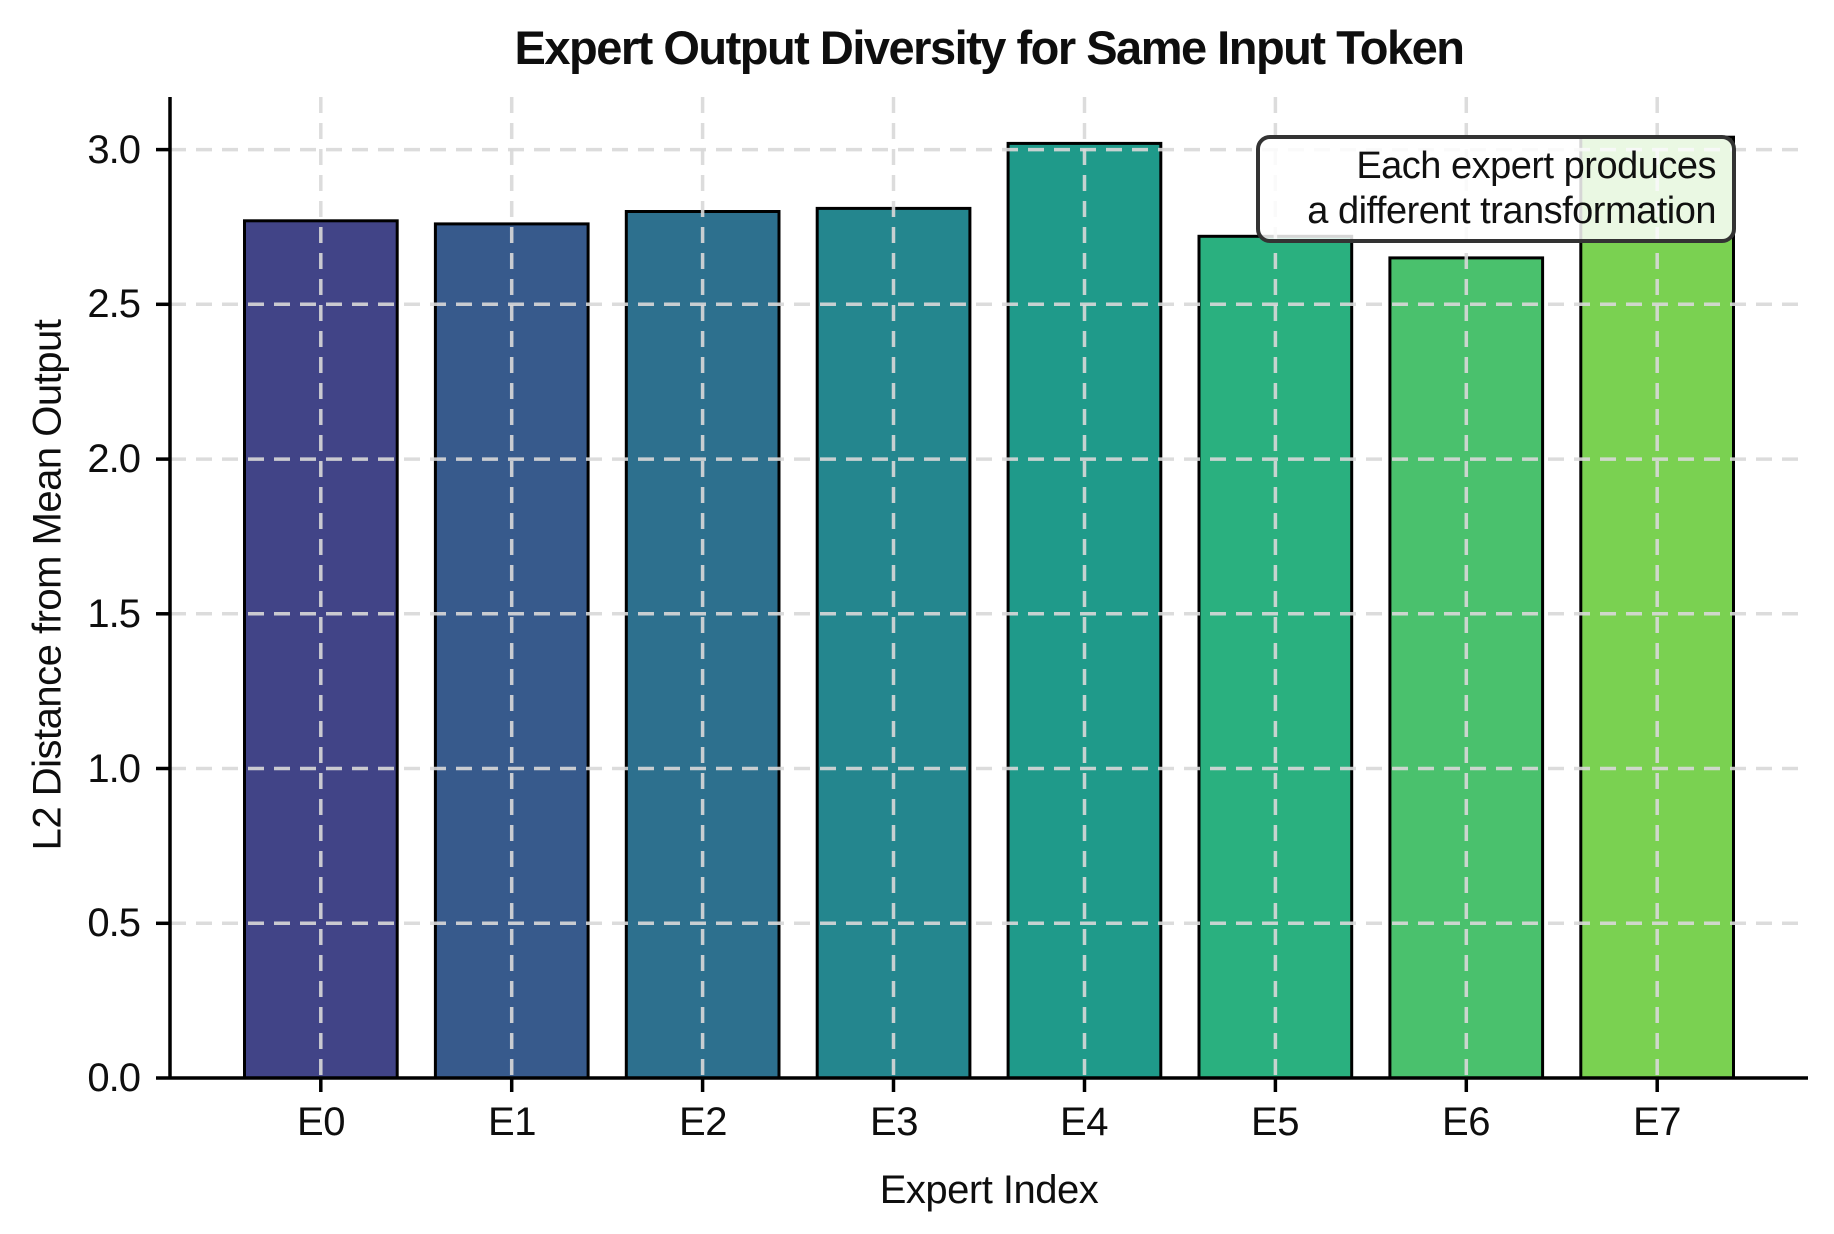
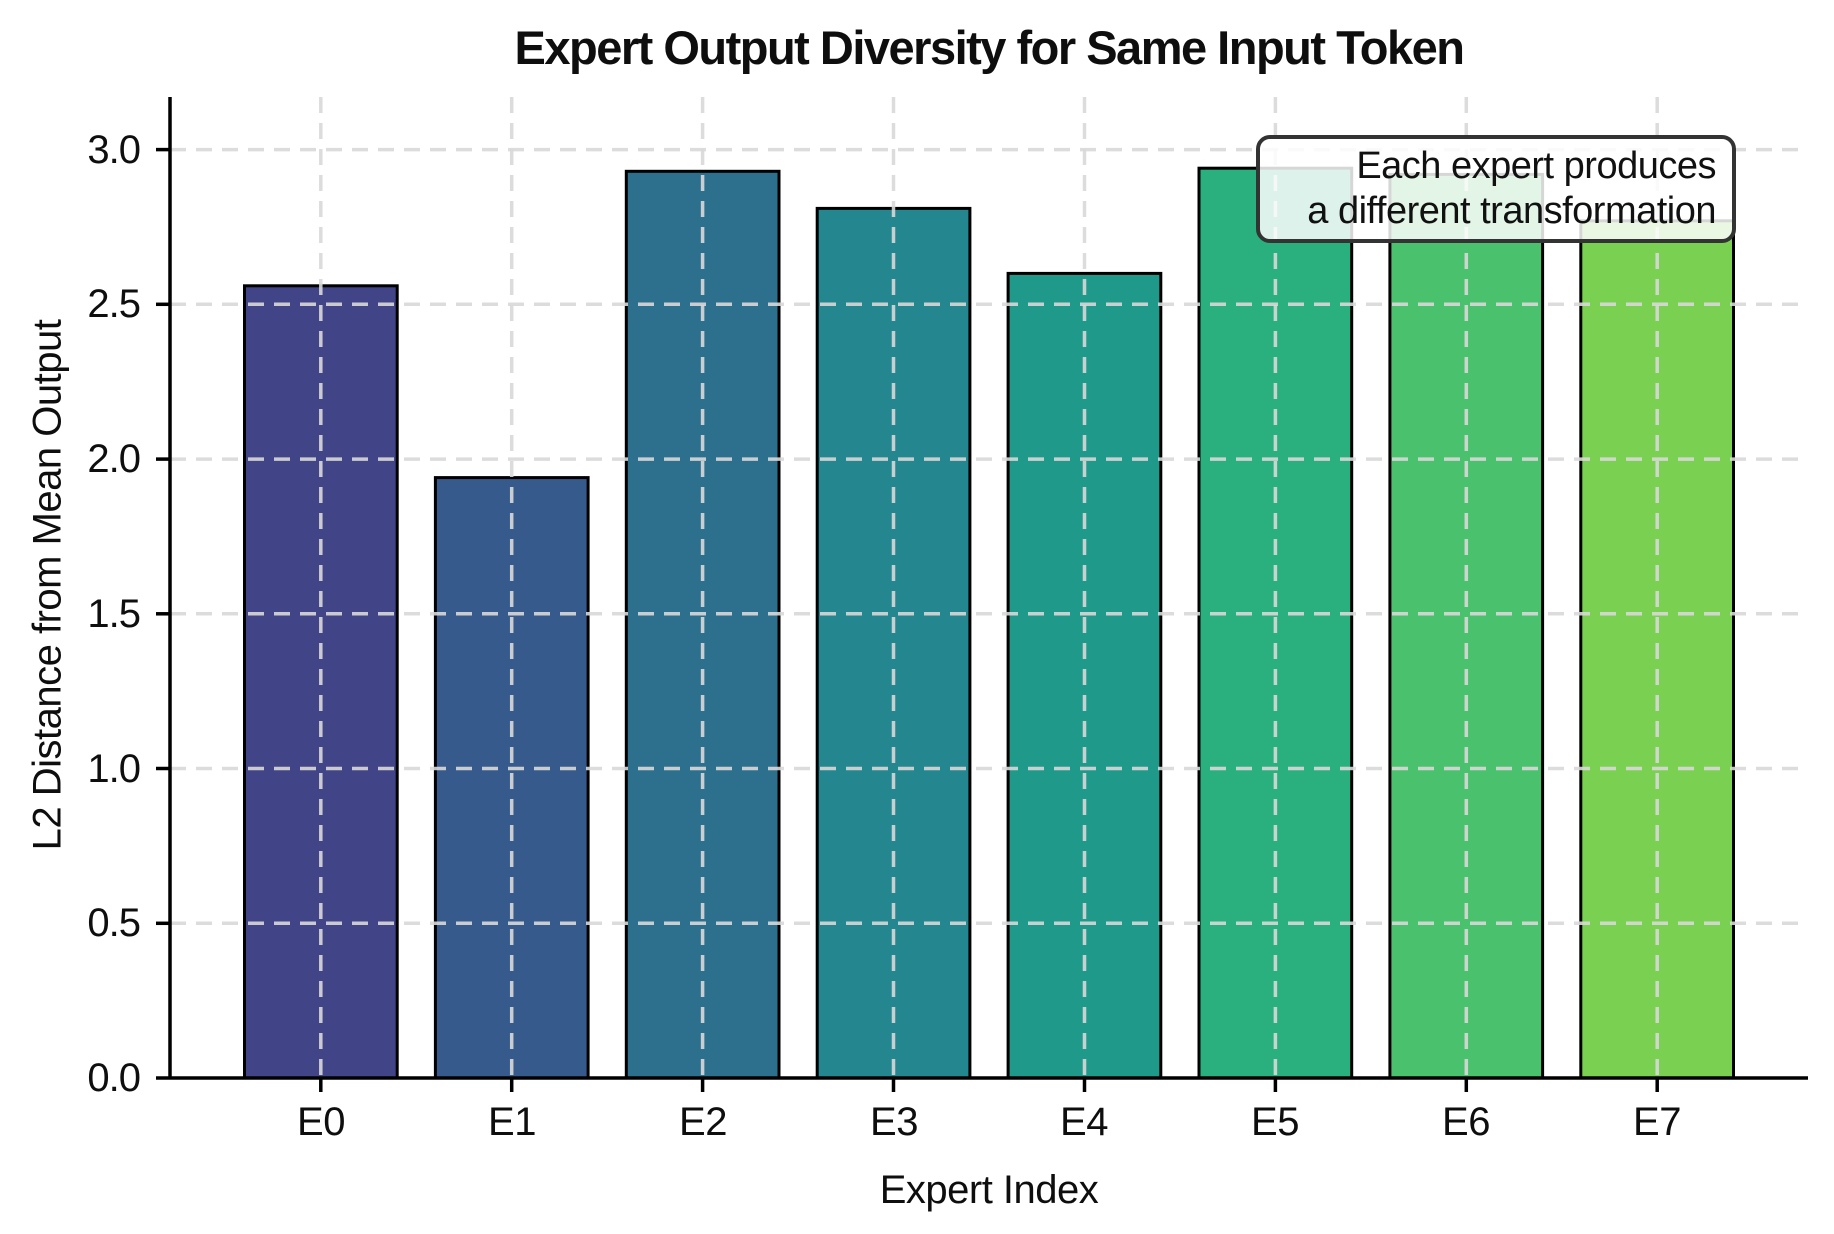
E0: 2.77 -> 2.56
E1: 2.76 -> 1.94
E2: 2.80 -> 2.93
E4: 3.02 -> 2.60
E5: 2.72 -> 2.94
E6: 2.65 -> 2.92
E7: 3.04 -> 2.77
